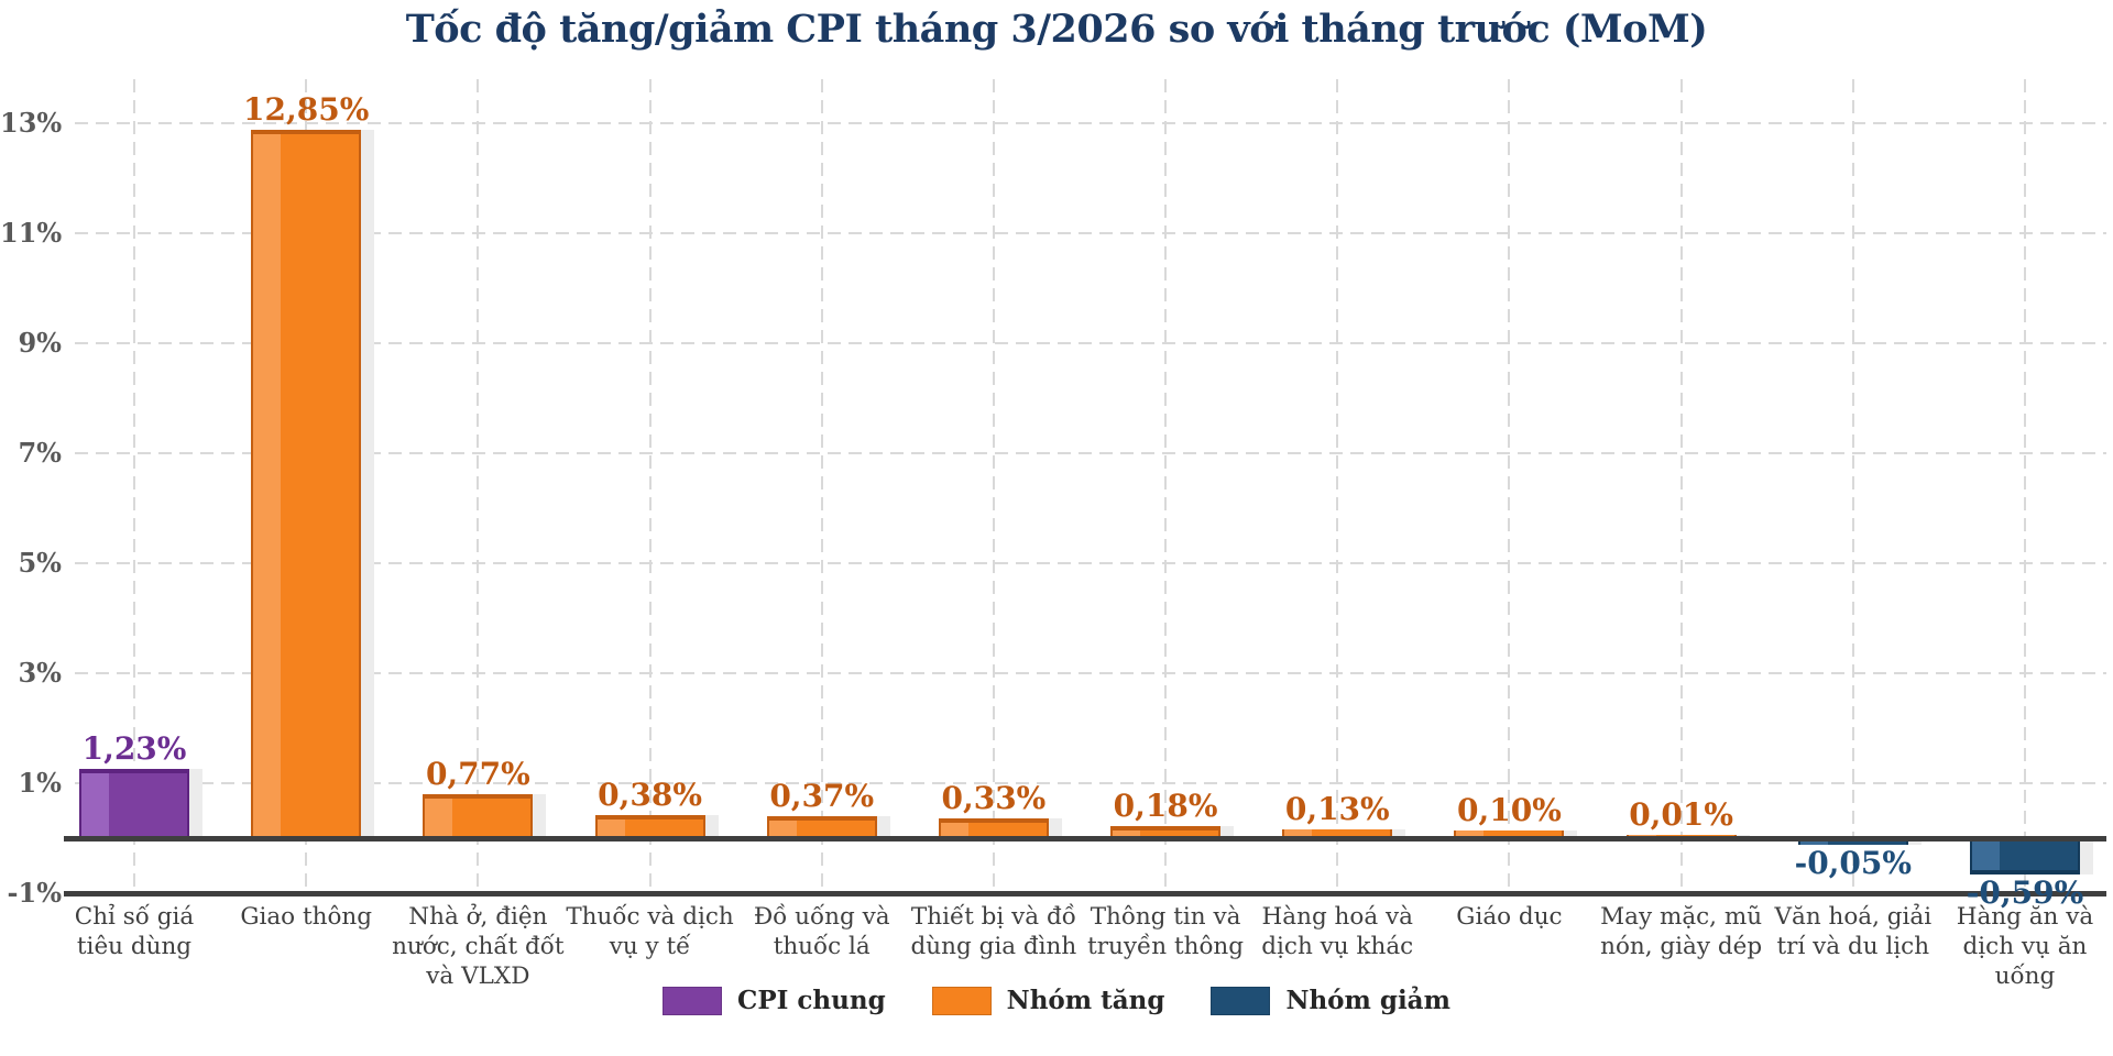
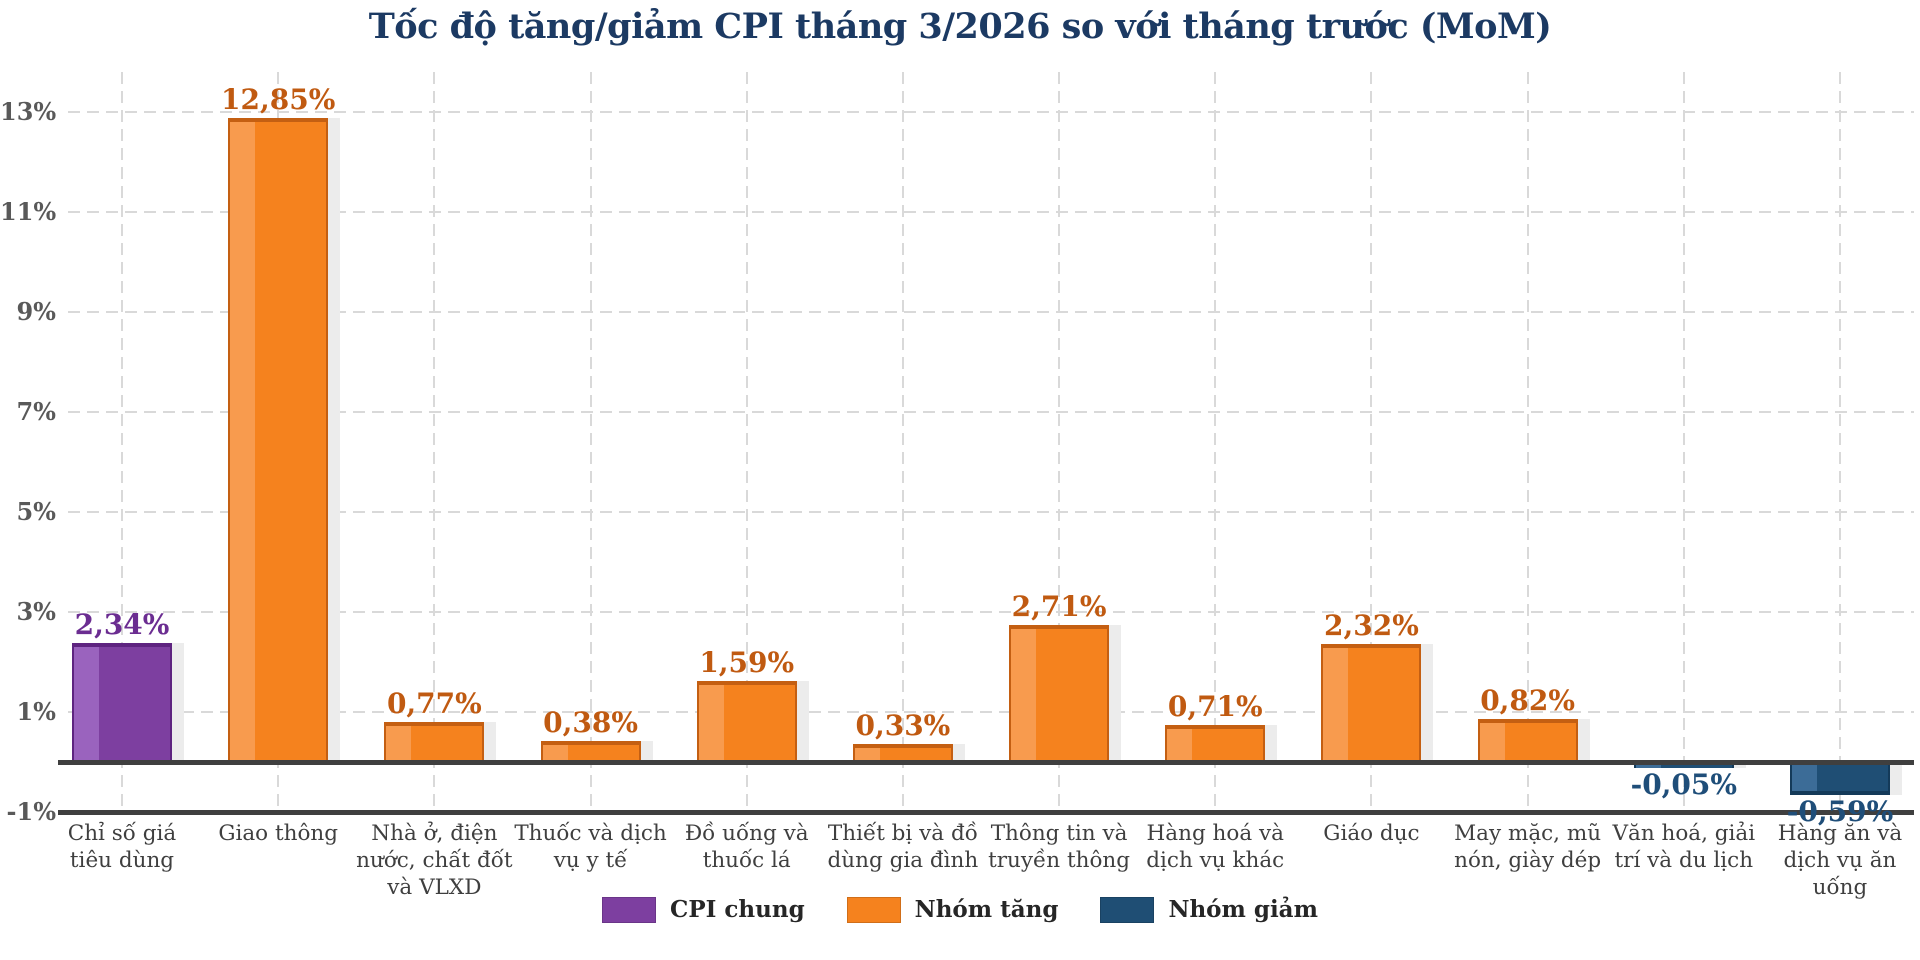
Chỉ số giá tiêu dùng: 1,23% -> 2,34%
Đồ uống và thuốc lá: 0,37% -> 1,59%
Thông tin và truyền thông: 0,18% -> 2,71%
Hàng hoá và dịch vụ khác: 0,13% -> 0,71%
Giáo dục: 0,10% -> 2,32%
May mặc, mũ nón, giày dép: 0,01% -> 0,82%
